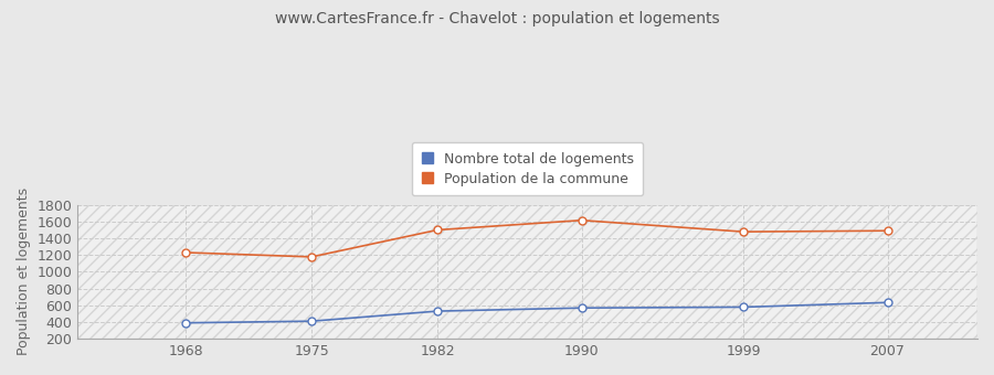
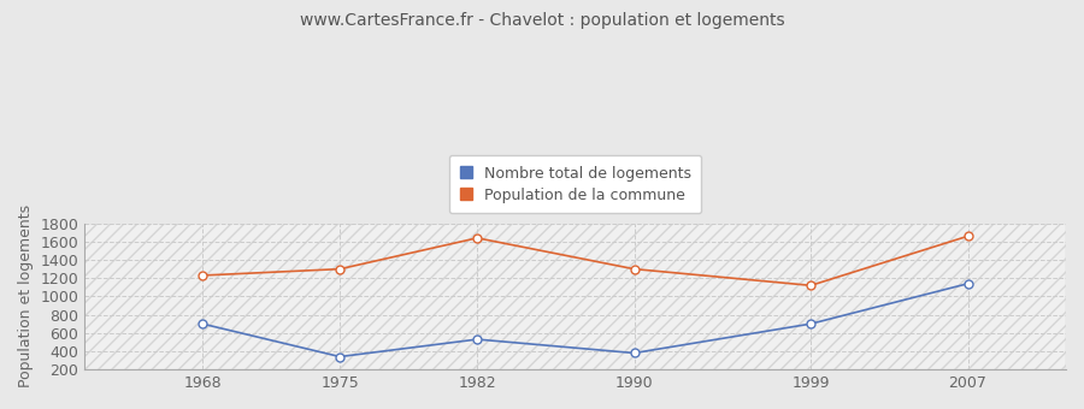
Nombre total de logements/1968: 390 -> 700
Nombre total de logements/1975: 410 -> 340
Population de la commune/1975: 1180 -> 1300
Population de la commune/1982: 1500 -> 1640
Nombre total de logements/1990: 570 -> 380
Population de la commune/1990: 1620 -> 1300
Nombre total de logements/1999: 580 -> 700
Population de la commune/1999: 1480 -> 1120
Nombre total de logements/2007: 630 -> 1140
Population de la commune/2007: 1490 -> 1660
